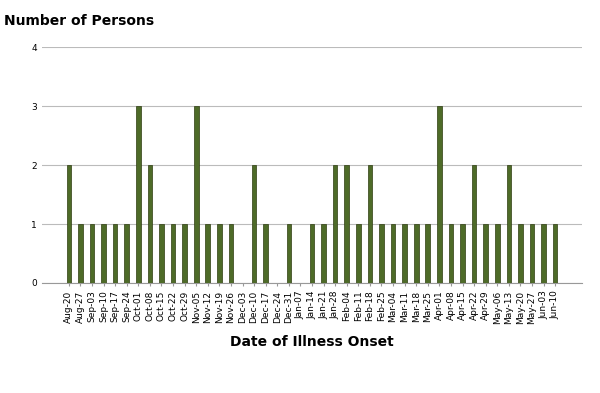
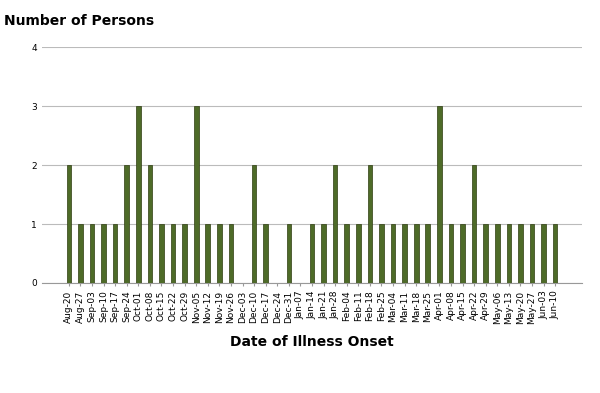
Sep-24: 1 -> 2
Feb-04: 2 -> 1
May-13: 2 -> 1
